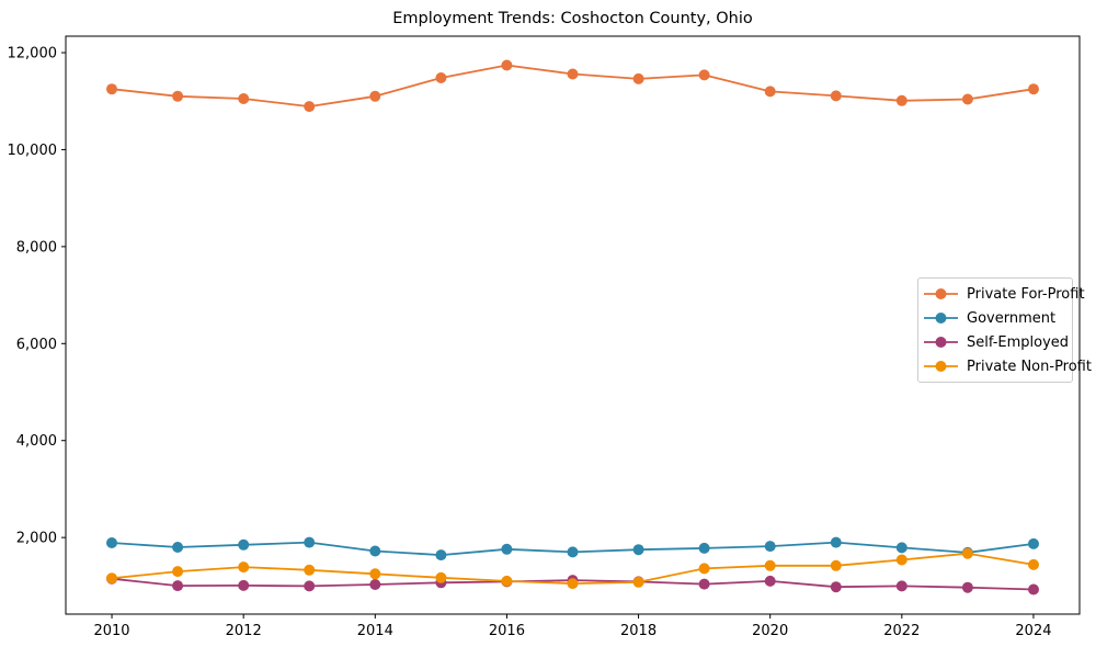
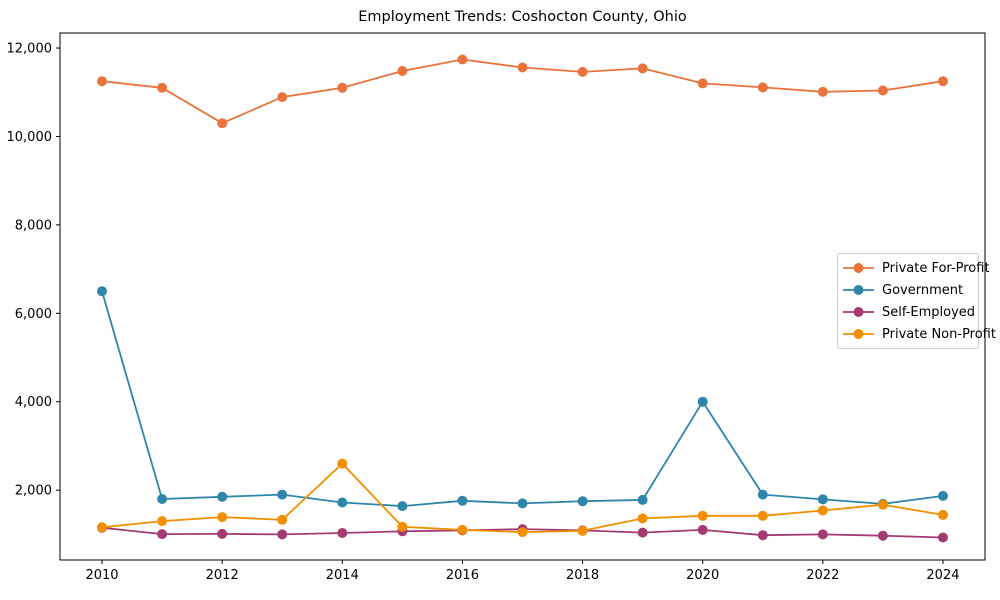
Government/2010: 1900 -> 6500
Private For-Profit/2012: 11000 -> 10300
Private Non-Profit/2014: 1200 -> 2600
Government/2020: 1800 -> 4000
